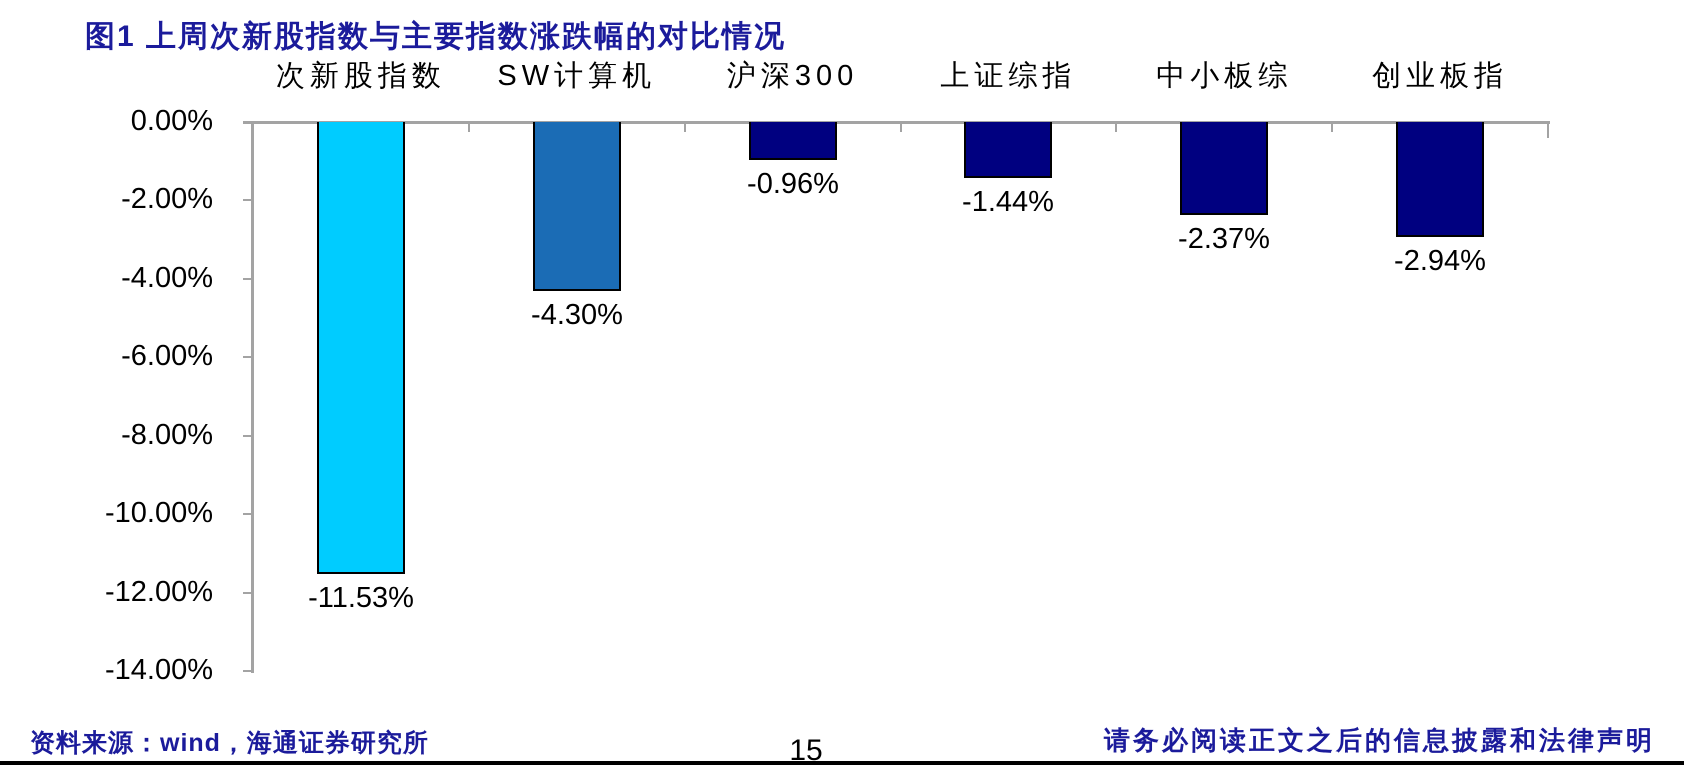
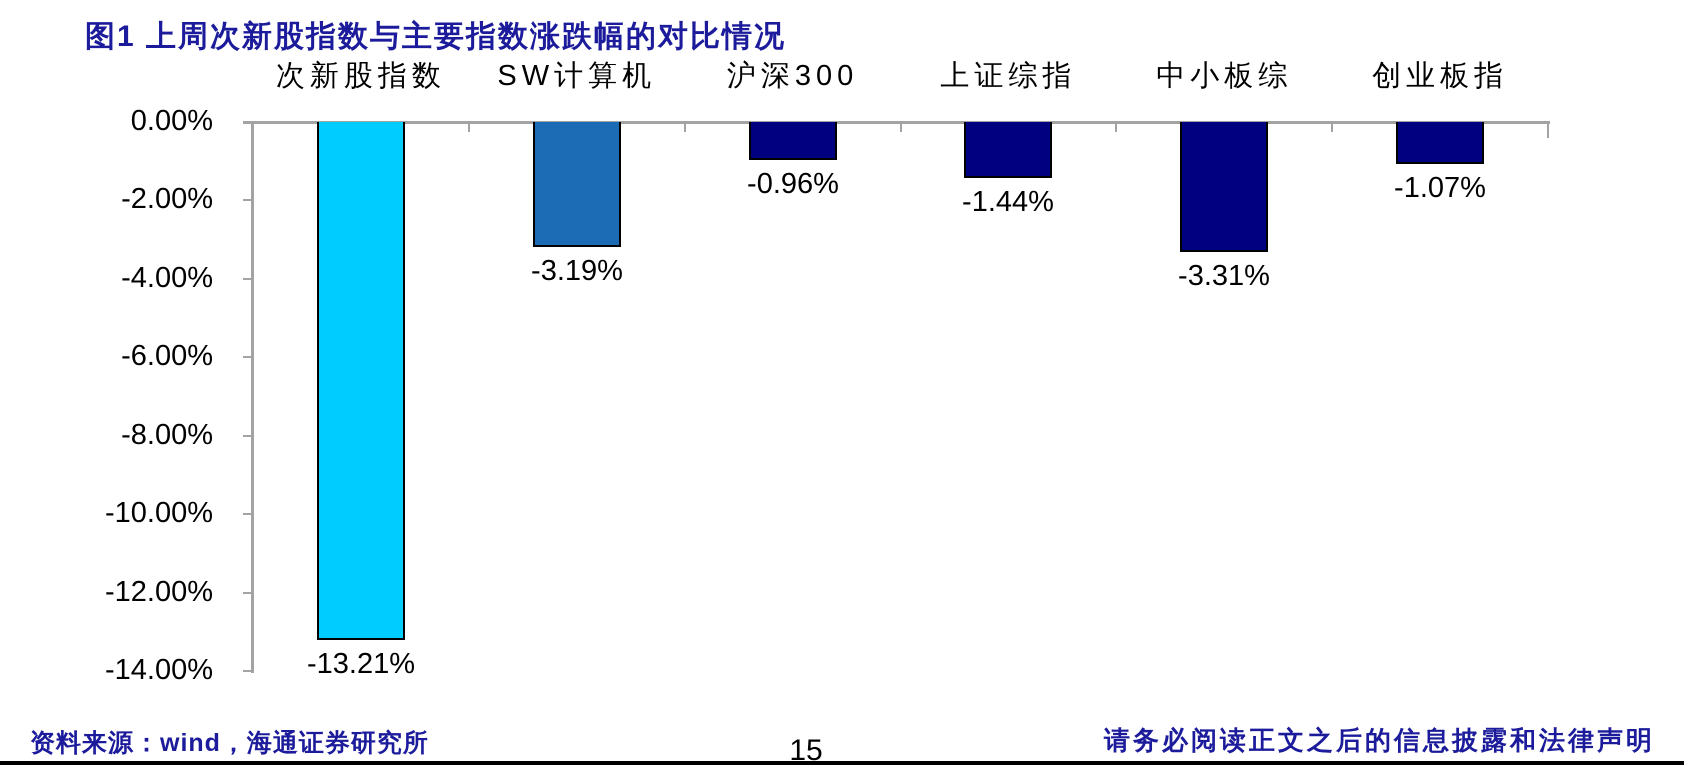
次新股指数: -11.53% -> -13.21%
SW计算机: -4.30% -> -3.19%
中小板综: -2.37% -> -3.31%
创业板指: -2.94% -> -1.07%
